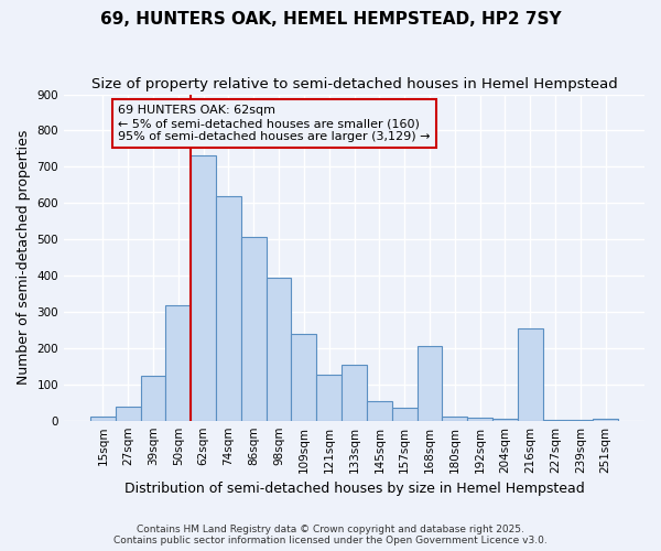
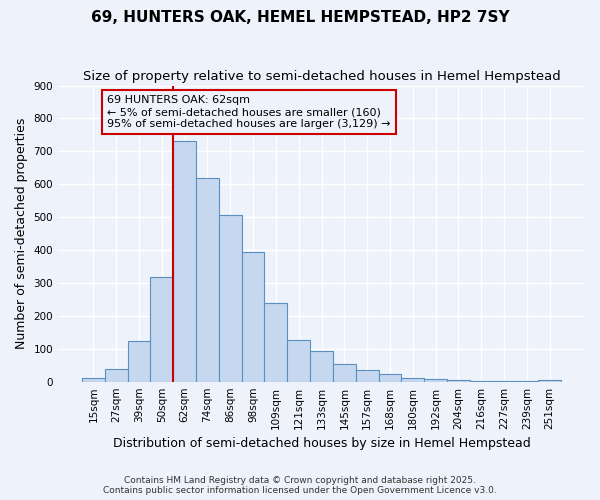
133sqm: 155 -> 94
168sqm: 205 -> 22
216sqm: 255 -> 2
